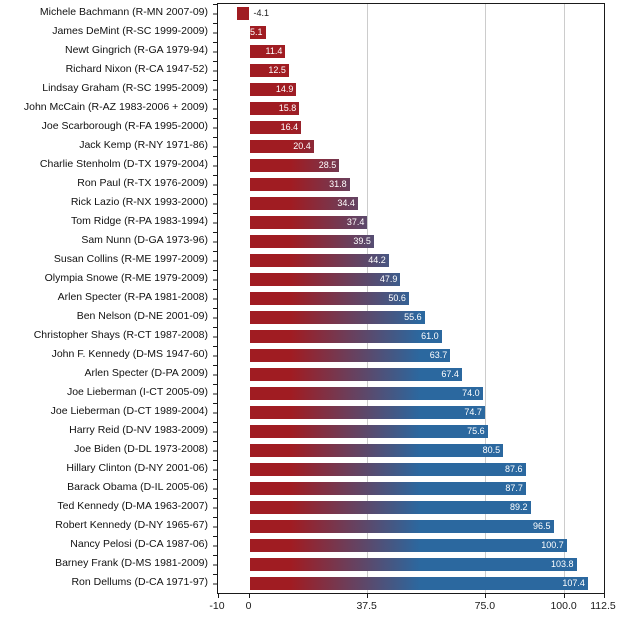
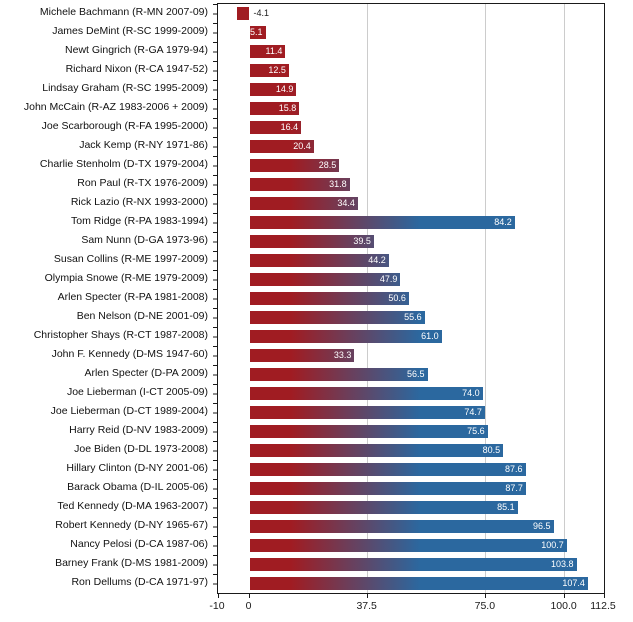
Tom Ridge (R-PA 1983-1994): 37.4 -> 84.2
John F. Kennedy (D-MS 1947-60): 63.7 -> 33.3
Arlen Specter (D-PA 2009): 67.4 -> 56.5
Ted Kennedy (D-MA 1963-2007): 89.2 -> 85.1
